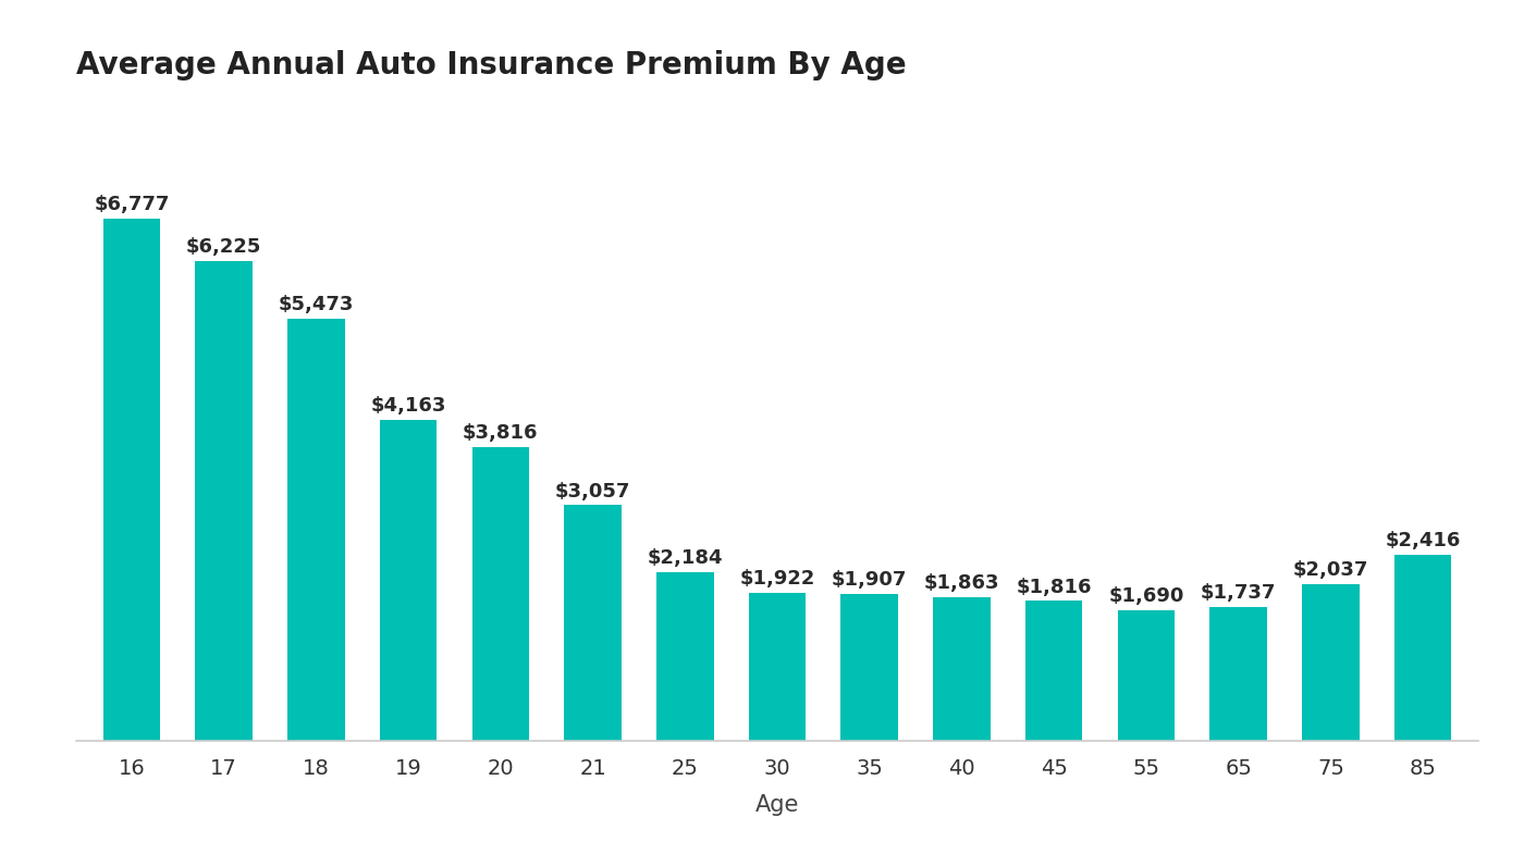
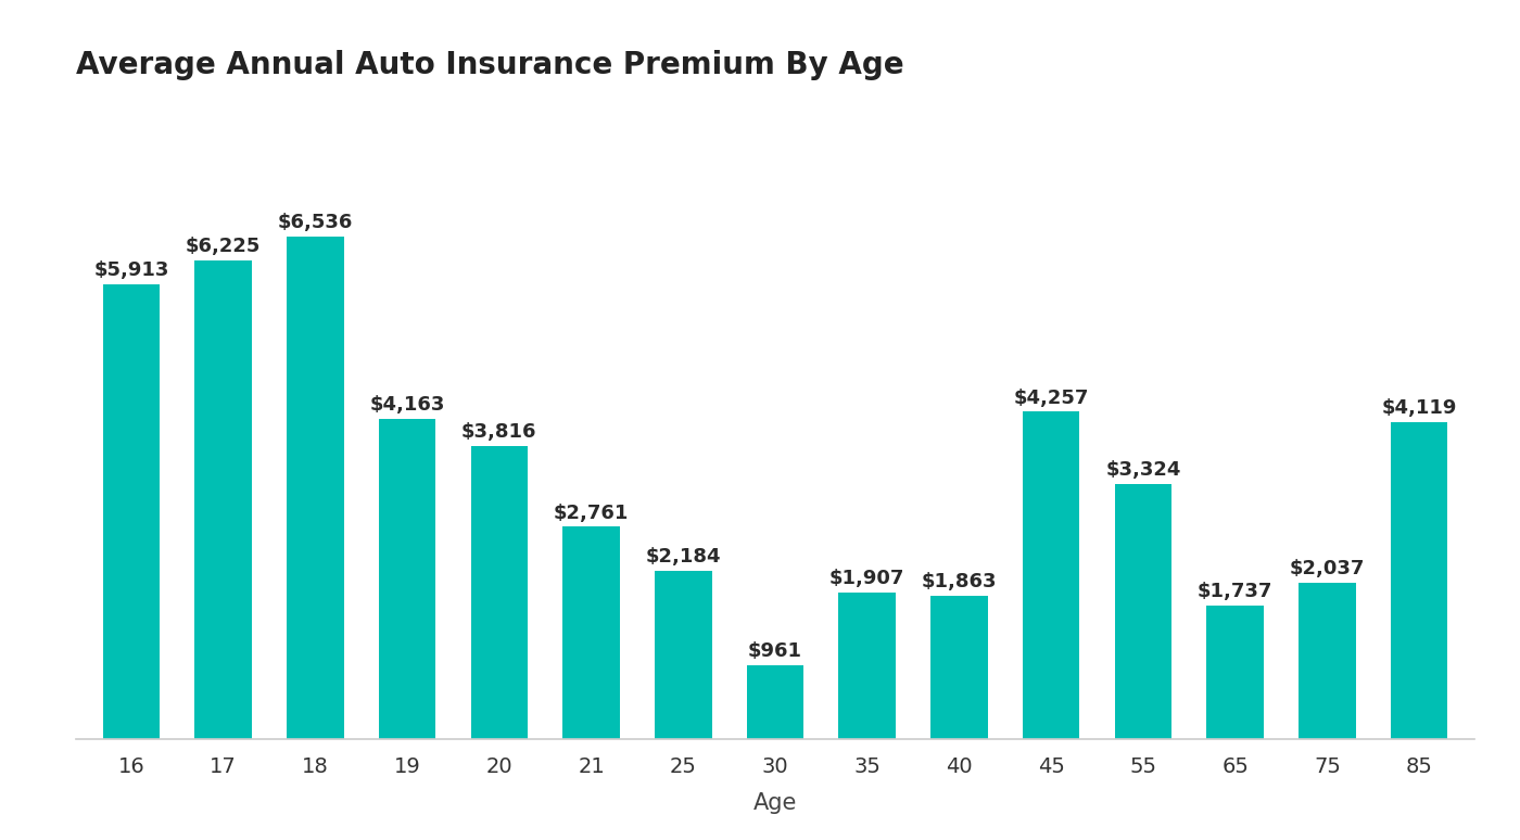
16: $6,777 -> $5,913
18: $5,473 -> $6,536
21: $3,057 -> $2,761
30: $1,922 -> $961
45: $1,816 -> $4,257
55: $1,690 -> $3,324
85: $2,416 -> $4,119
